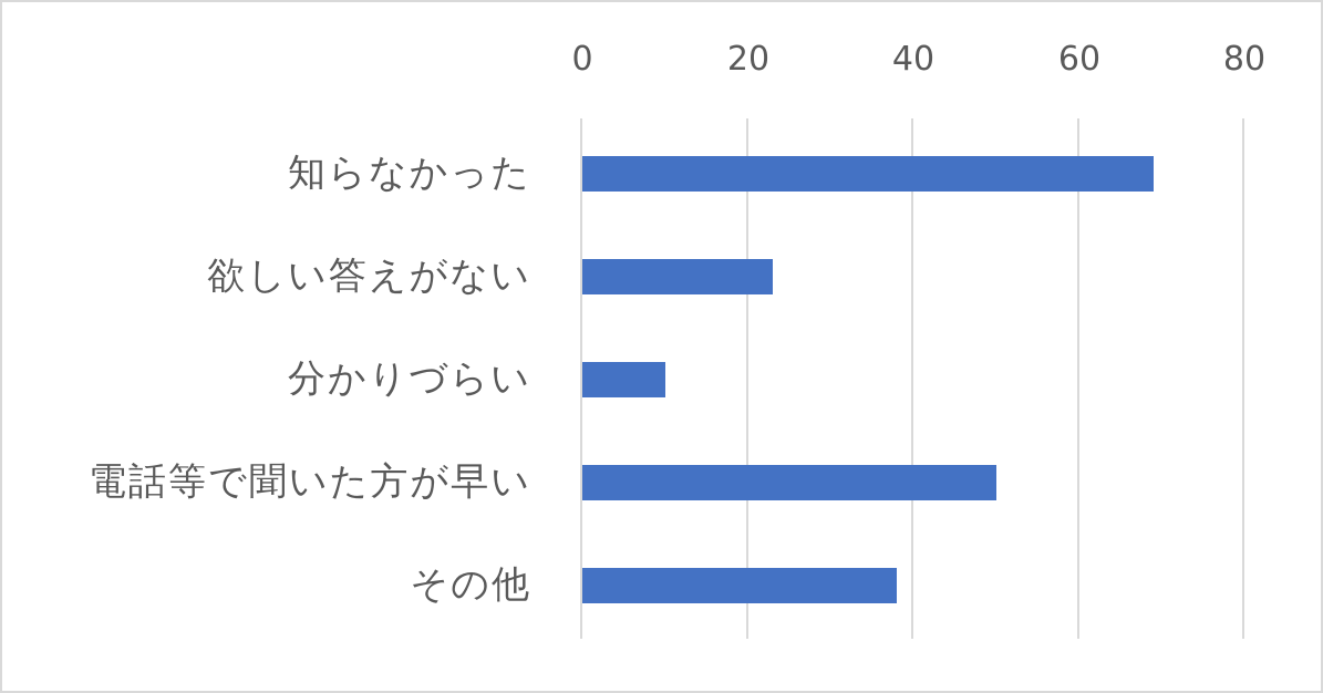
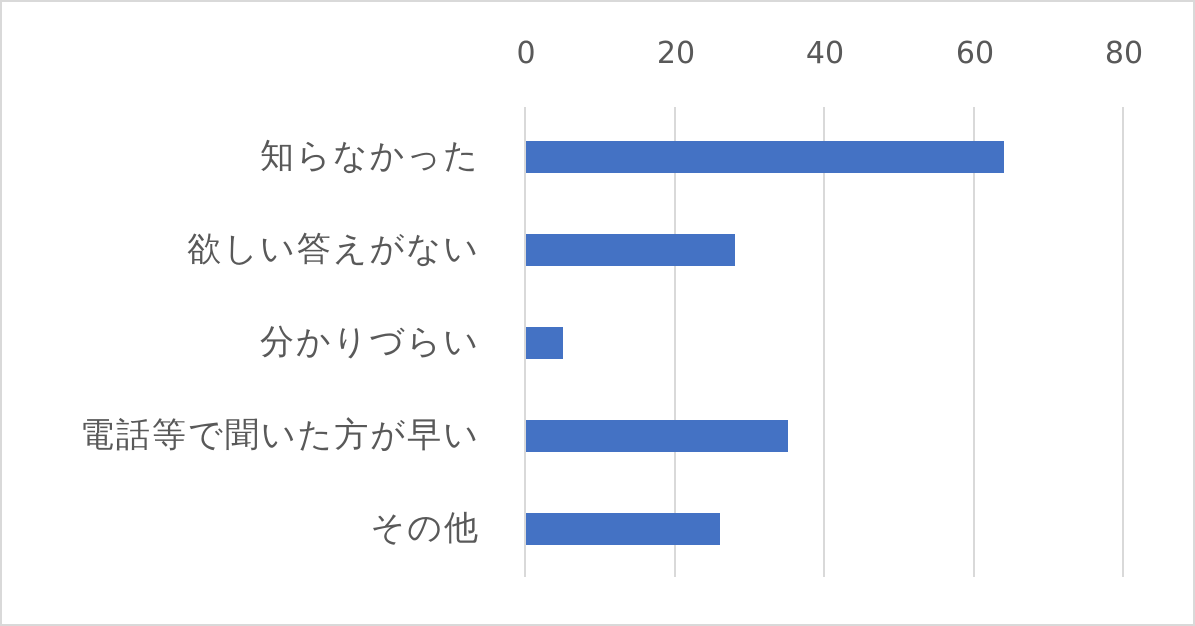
知らなかった: 69 -> 64
欲しい答えがない: 23 -> 28
分かりづらい: 10 -> 5
電話等で聞いた方が早い: 50 -> 35
その他: 38 -> 26
